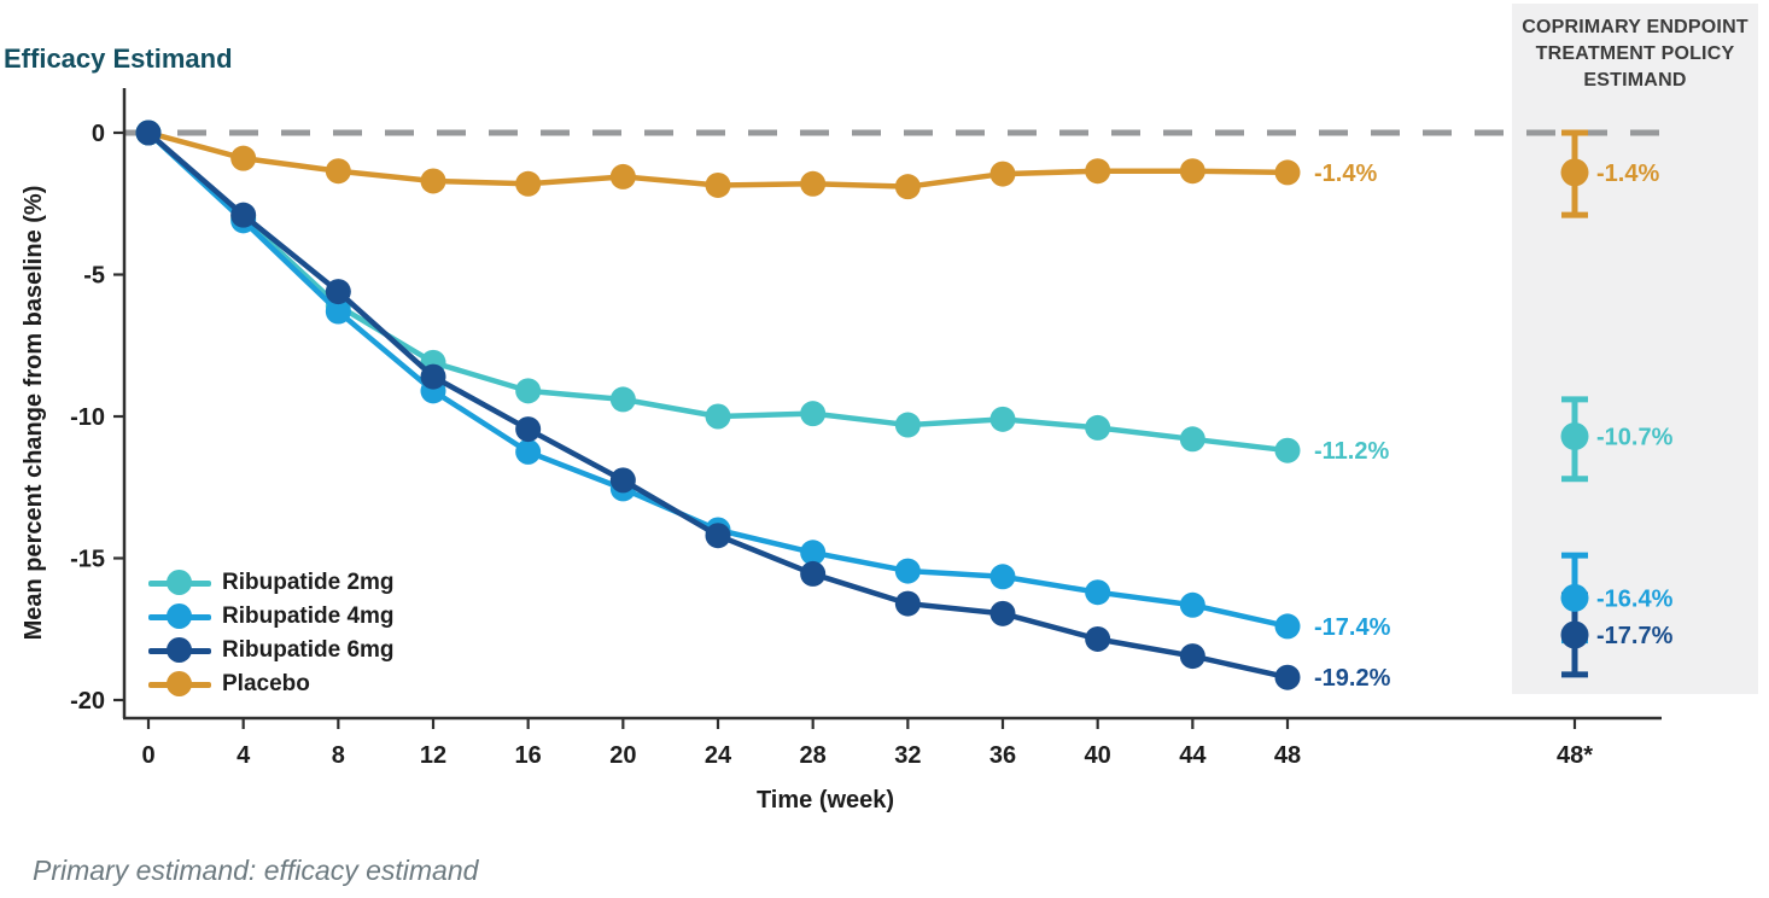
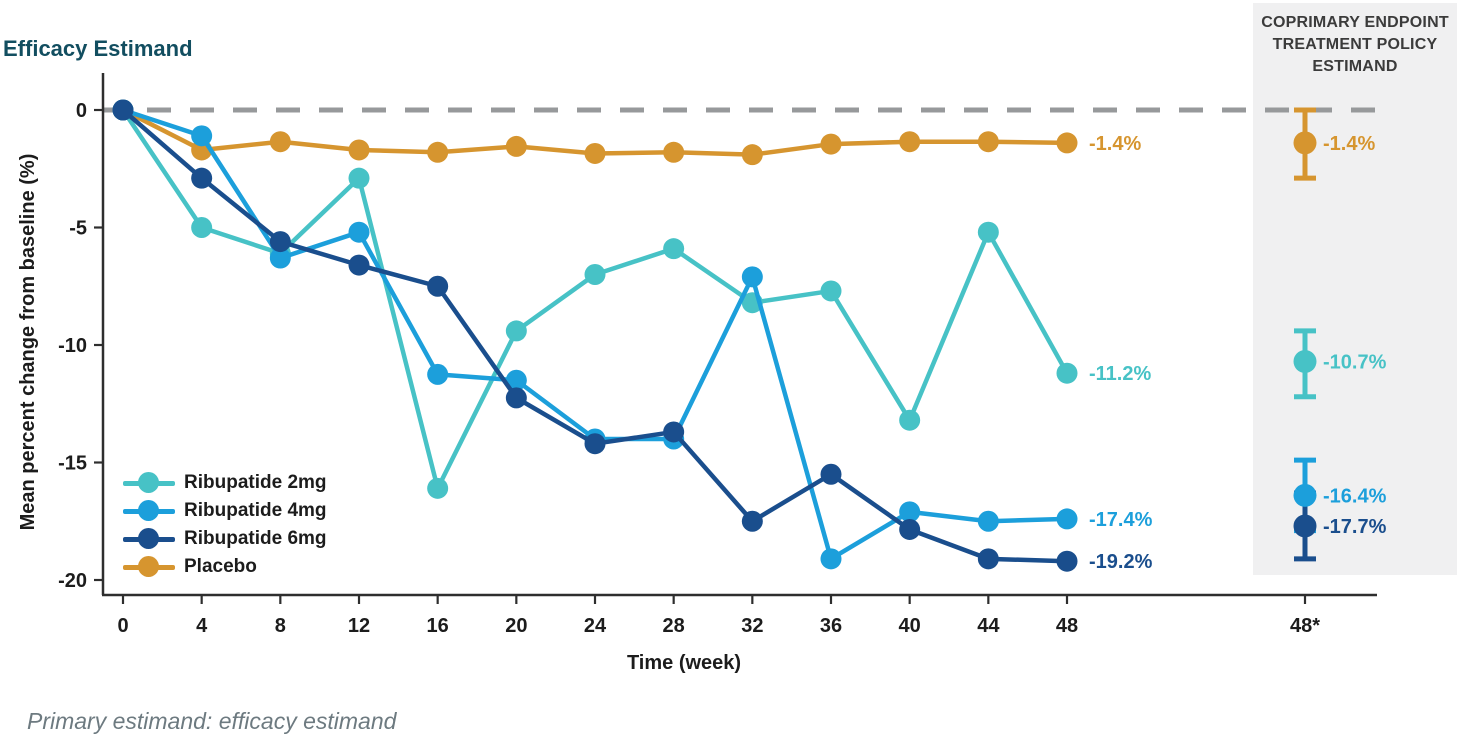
Ribupatide 2mg/4: -3.0 -> -5.0
Ribupatide 4mg/4: -3.1 -> -1.1
Placebo/4: -0.9 -> -1.7
Ribupatide 2mg/12: -8.1 -> -2.9
Ribupatide 4mg/12: -9.1 -> -5.2
Ribupatide 6mg/12: -8.6 -> -6.6
Ribupatide 2mg/16: -9.1 -> -16.1
Ribupatide 6mg/16: -10.4 -> -7.5
Ribupatide 4mg/20: -12.6 -> -11.5
Ribupatide 2mg/24: -10.0 -> -7.0
Ribupatide 2mg/28: -9.9 -> -5.9
Ribupatide 4mg/28: -14.8 -> -14.0
Ribupatide 6mg/28: -15.6 -> -13.7
Ribupatide 2mg/32: -10.3 -> -8.2
Ribupatide 4mg/32: -15.4 -> -7.1
Ribupatide 6mg/32: -16.6 -> -17.5
Ribupatide 2mg/36: -10.1 -> -7.7
Ribupatide 4mg/36: -15.7 -> -19.1
Ribupatide 6mg/36: -16.9 -> -15.5
Ribupatide 2mg/40: -10.4 -> -13.2
Ribupatide 4mg/40: -16.2 -> -17.1
Ribupatide 2mg/44: -10.8 -> -5.2
Ribupatide 4mg/44: -16.6 -> -17.5
Ribupatide 6mg/44: -18.4 -> -19.1
